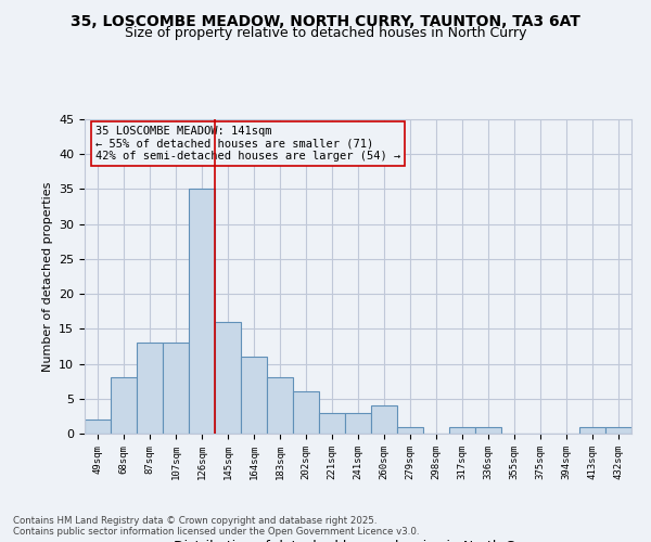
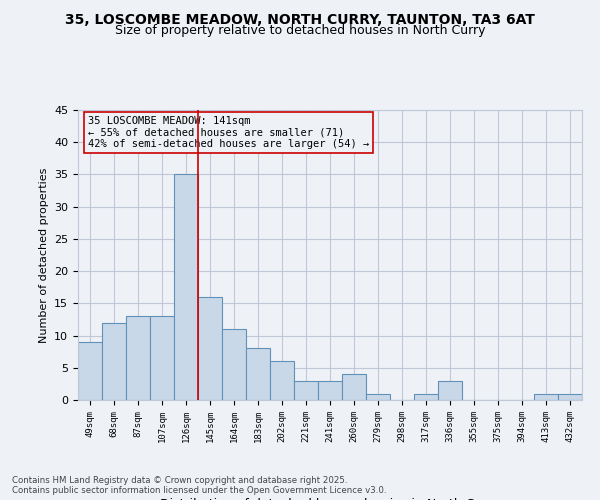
49sqm: 2 -> 9
68sqm: 8 -> 12
336sqm: 1 -> 3
